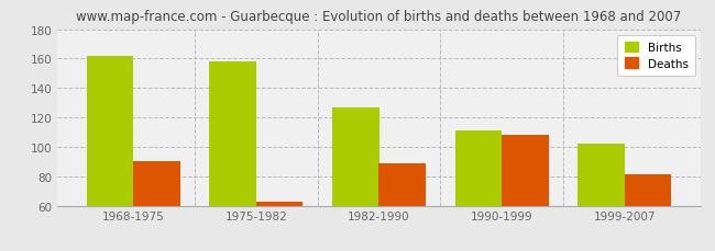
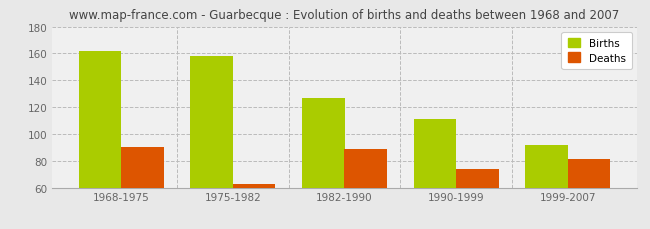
Deaths/1990-1999: 108 -> 74
Births/1999-2007: 102 -> 92
